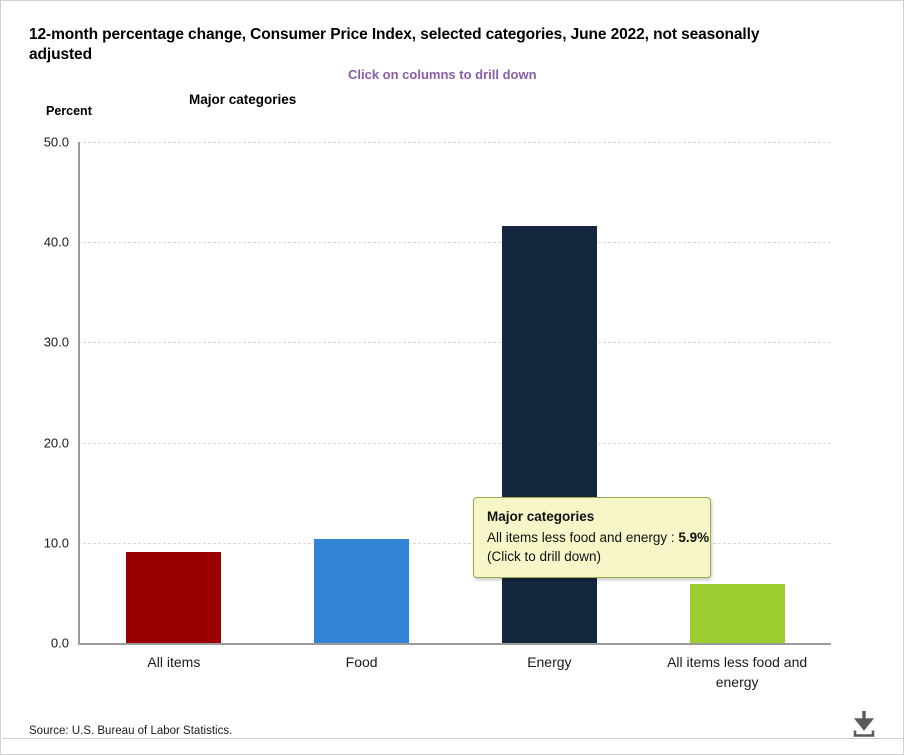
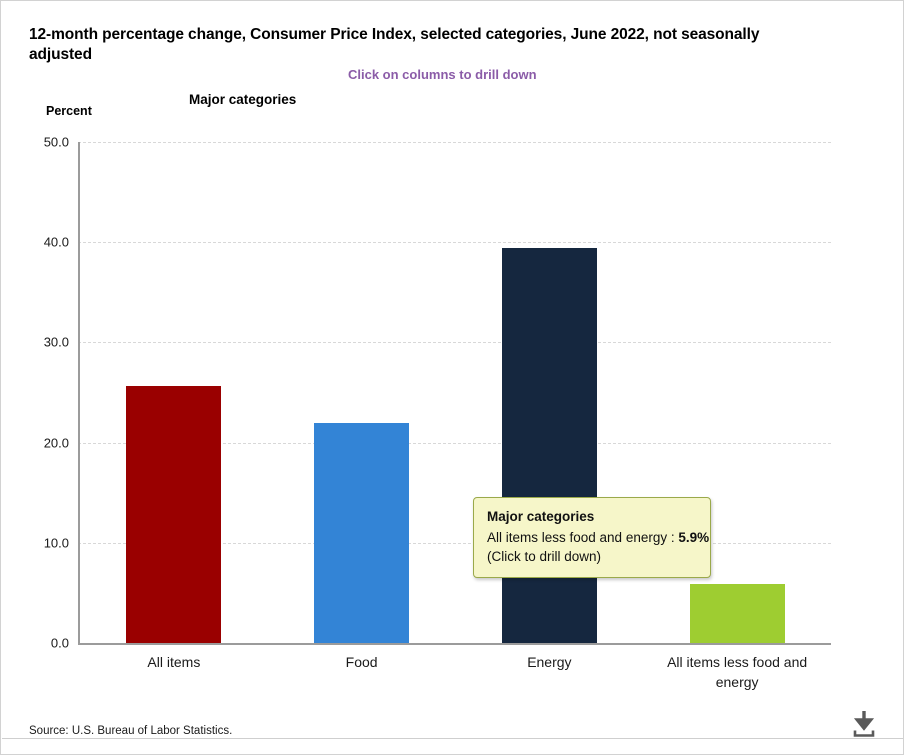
All items: 9.1 -> 25.7
Food: 10.4 -> 22.0
Energy: 41.6 -> 39.4
